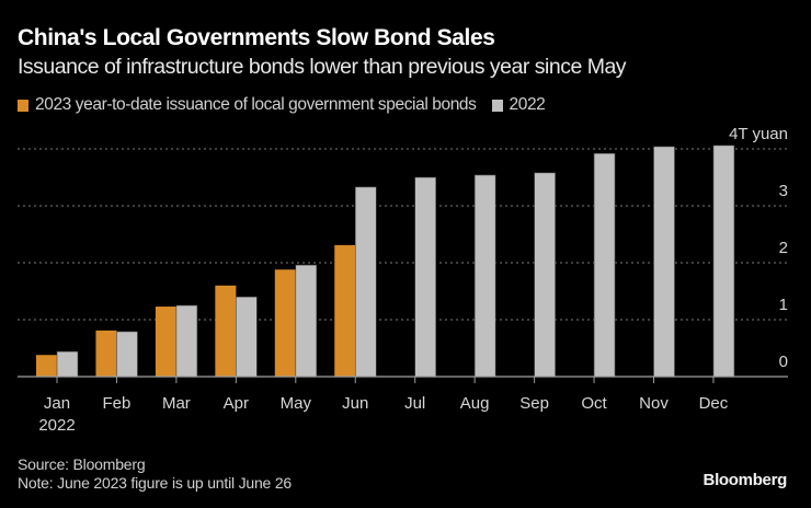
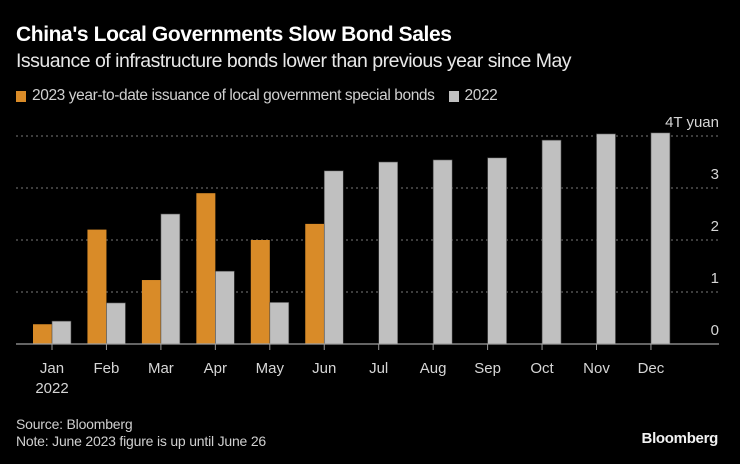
2023 year-to-date issuance of local government special bonds/Feb: 0.8 -> 2.2
2022/Mar: 1.2 -> 2.5
2023 year-to-date issuance of local government special bonds/Apr: 1.6 -> 2.9
2023 year-to-date issuance of local government special bonds/May: 1.9 -> 2.0
2022/May: 2.0 -> 0.8
